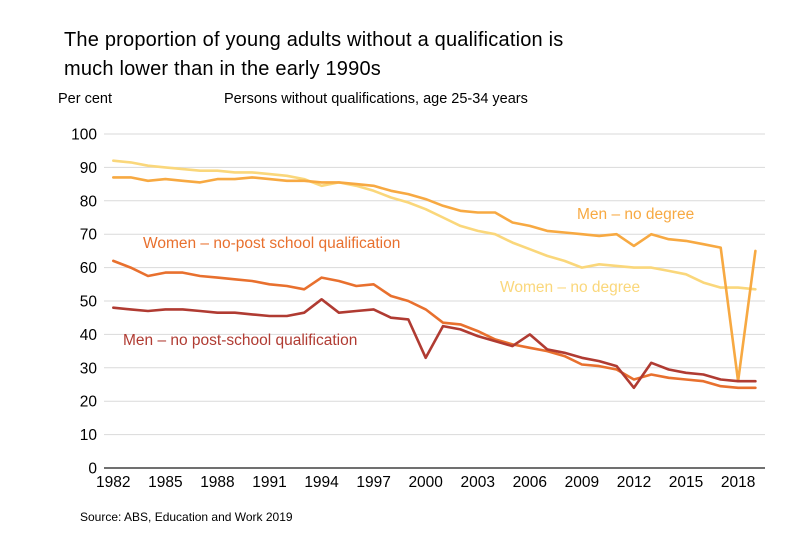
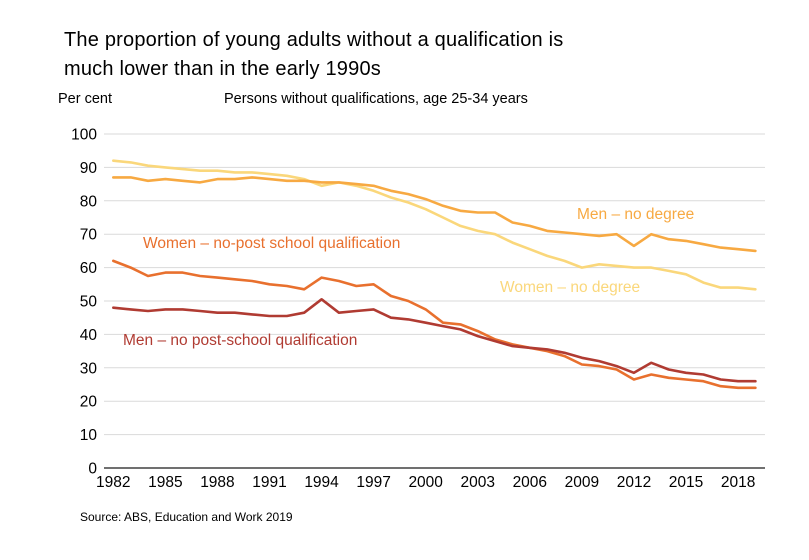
Men – no post-school qualification/2000: 33 -> 44
Men – no post-school qualification/2006: 40 -> 36
Men – no post-school qualification/2012: 24 -> 28
Men – no degree/2018: 26 -> 66
